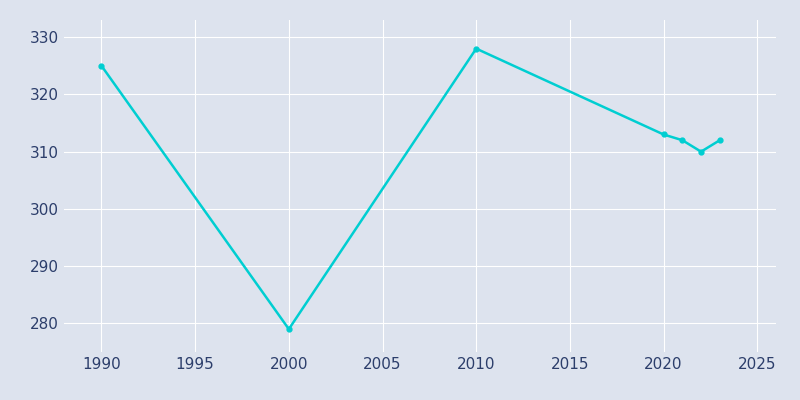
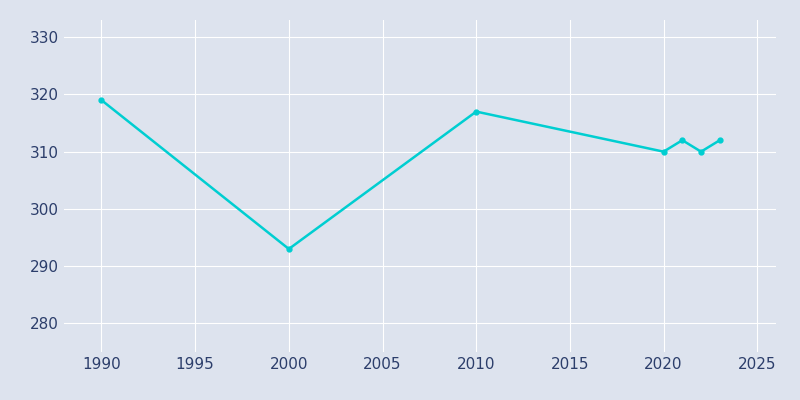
1990: 325 -> 319
2000: 279 -> 293
2010: 328 -> 317
2020: 313 -> 310
